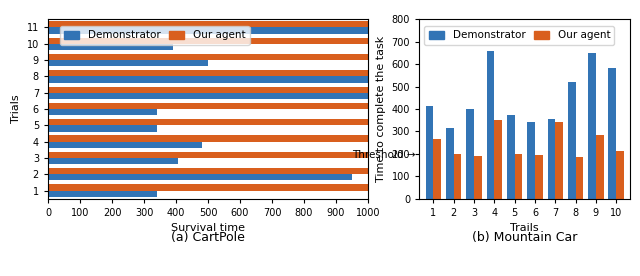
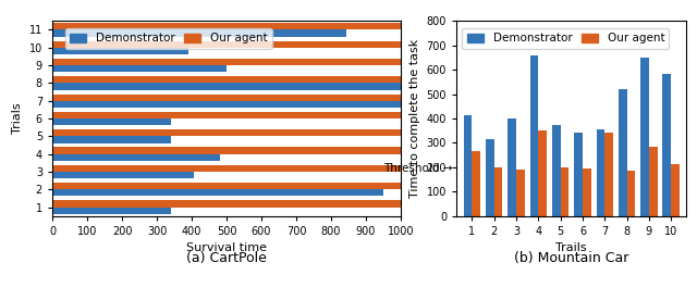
Demonstrator/11: 1000 -> 845
